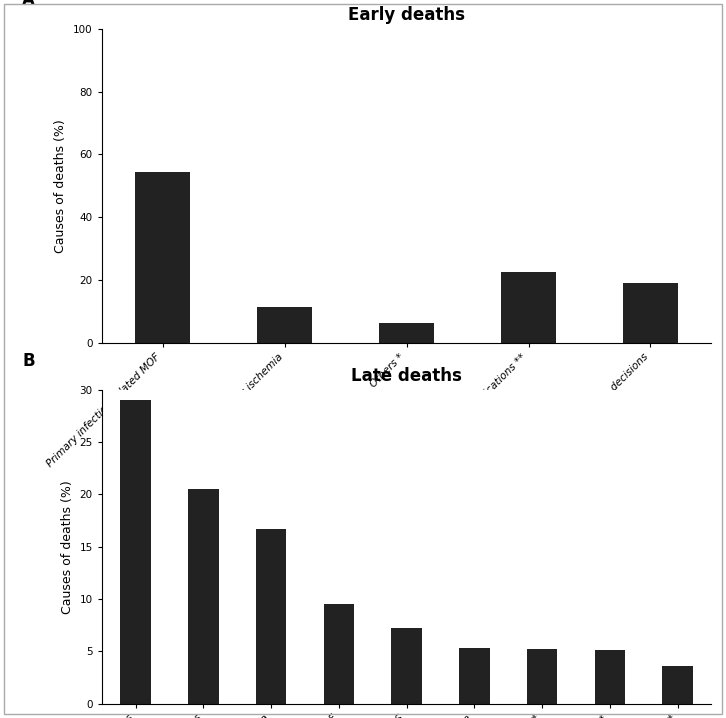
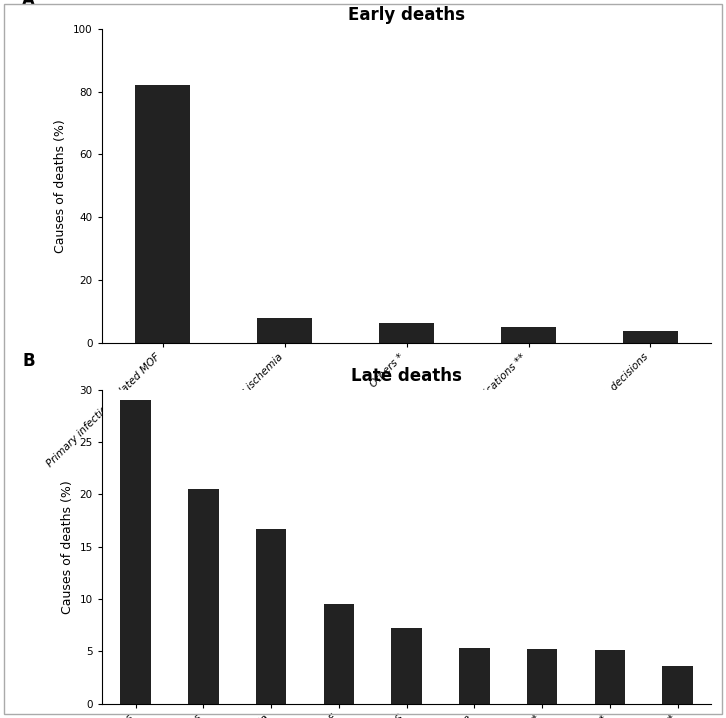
Early deaths/Primary infection-related MOF: 54.5 -> 82.1
Early deaths/Mesenteric ischemia: 11.5 -> 7.7
Early deaths/Iatrogenic complications **: 22.5 -> 5.1
Early deaths/End-of-life decisions: 19.0 -> 3.8
